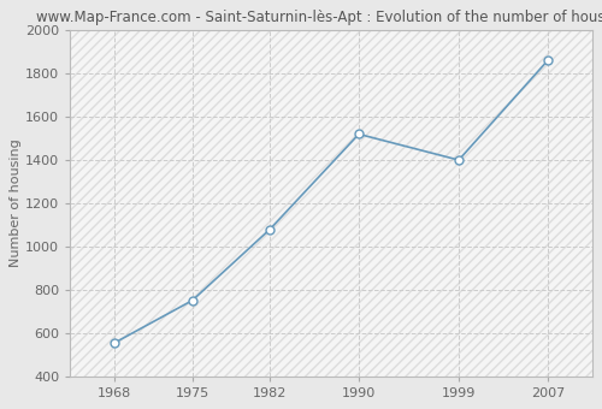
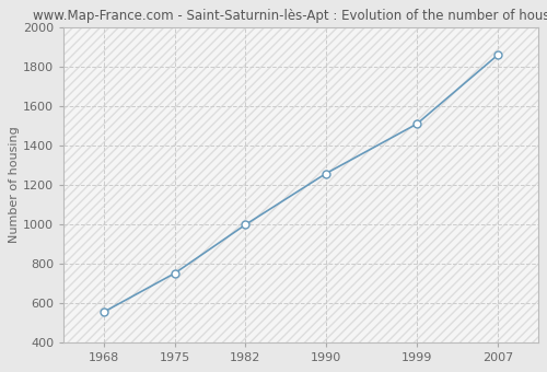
1982: 1080 -> 1000
1990: 1520 -> 1260
1999: 1400 -> 1510
